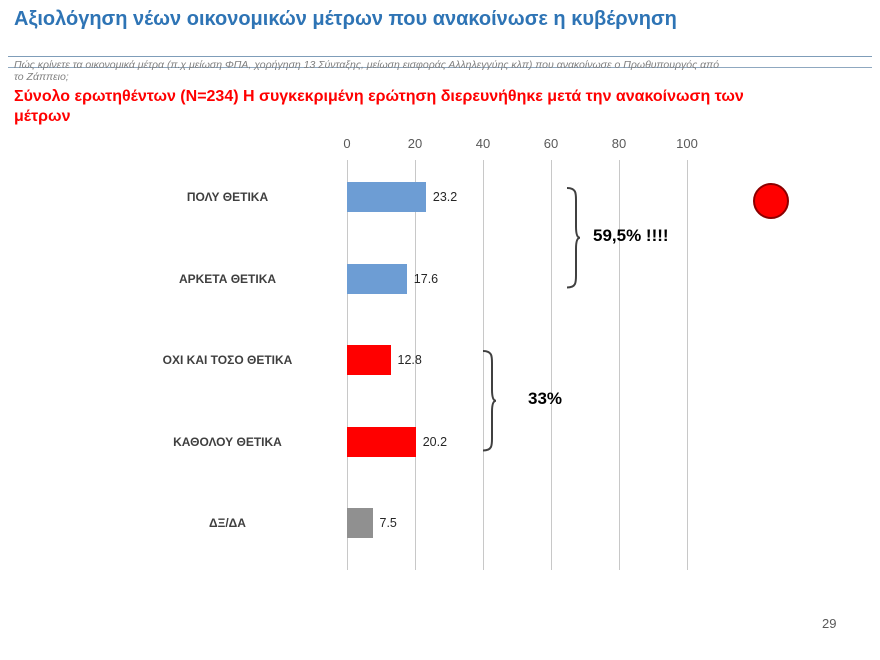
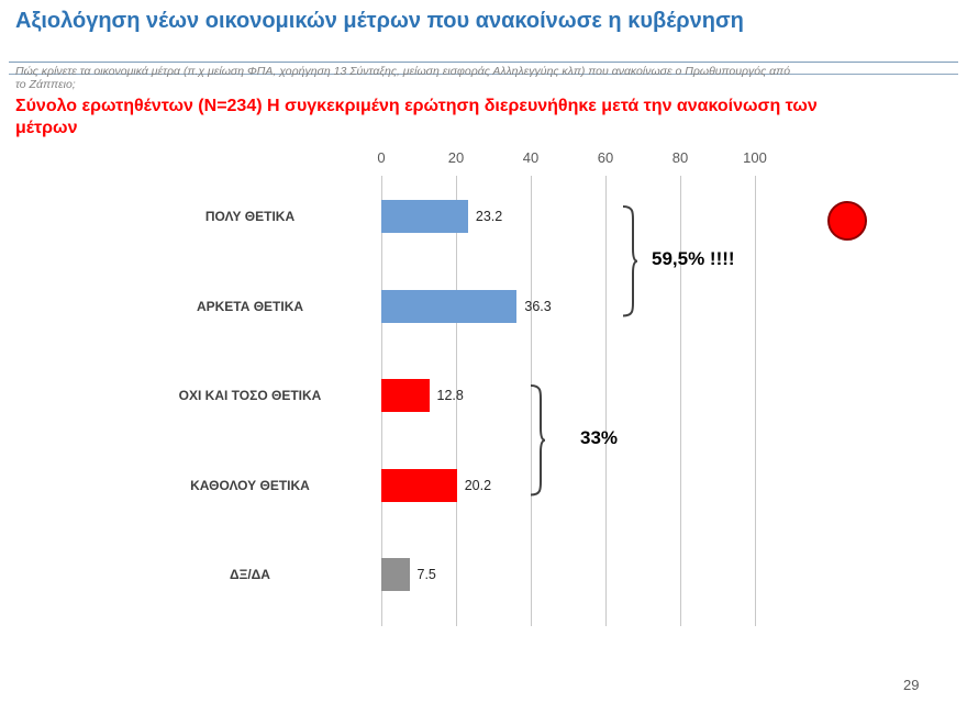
ΑΡΚΕΤΑ ΘΕΤΙΚΑ: 17.6 -> 36.3
